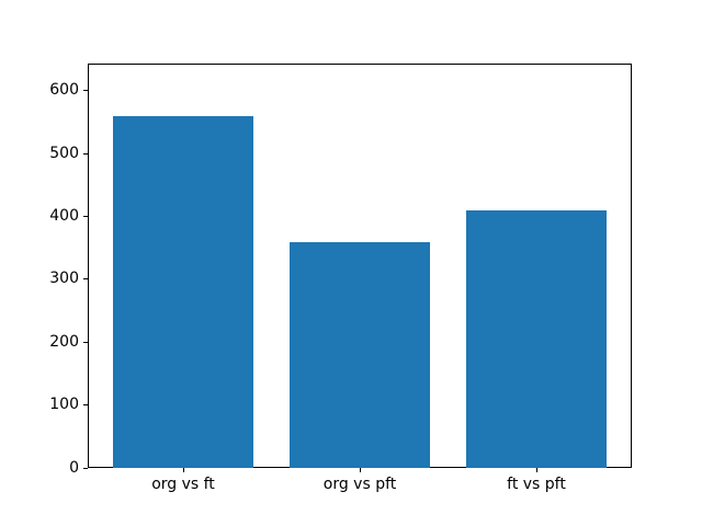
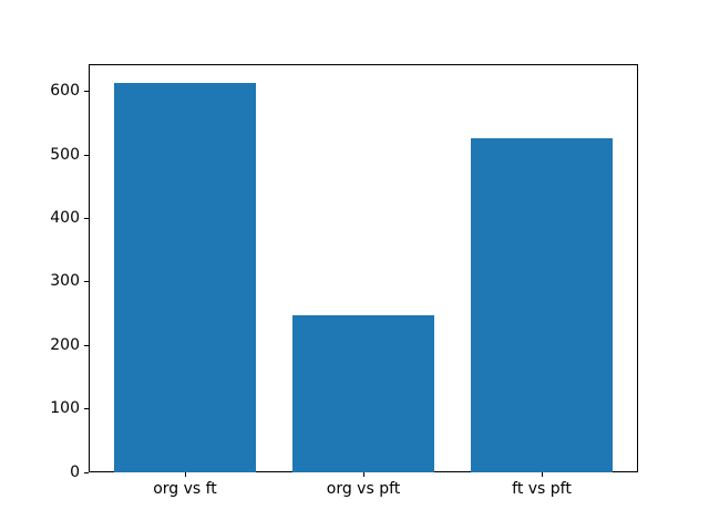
org vs ft: 560 -> 610
org vs pft: 360 -> 250
ft vs pft: 410 -> 530
